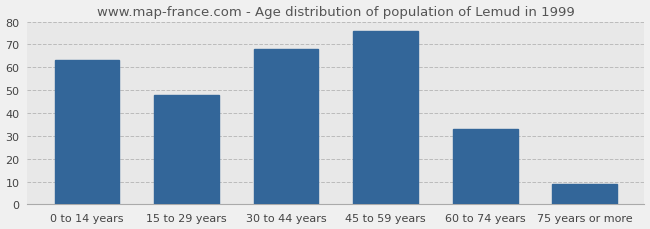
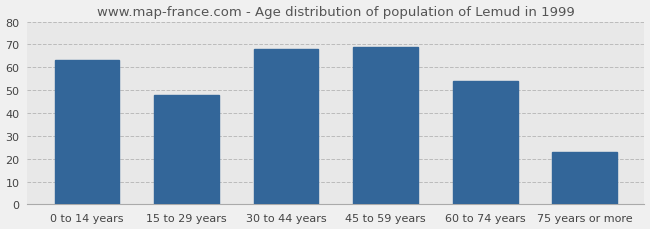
45 to 59 years: 76 -> 69
60 to 74 years: 33 -> 54
75 years or more: 9 -> 23
